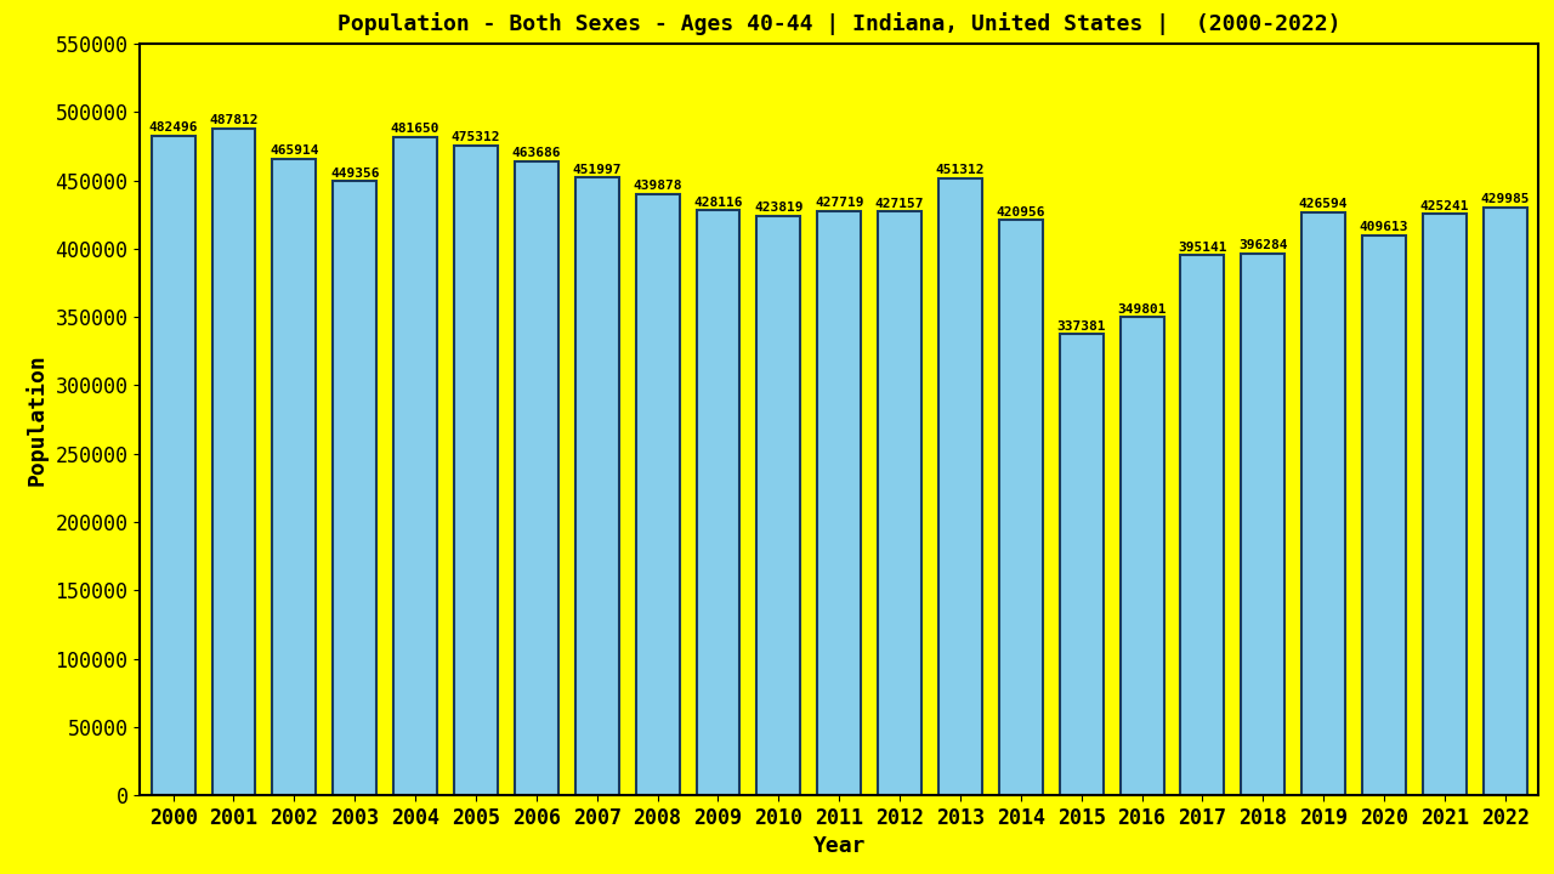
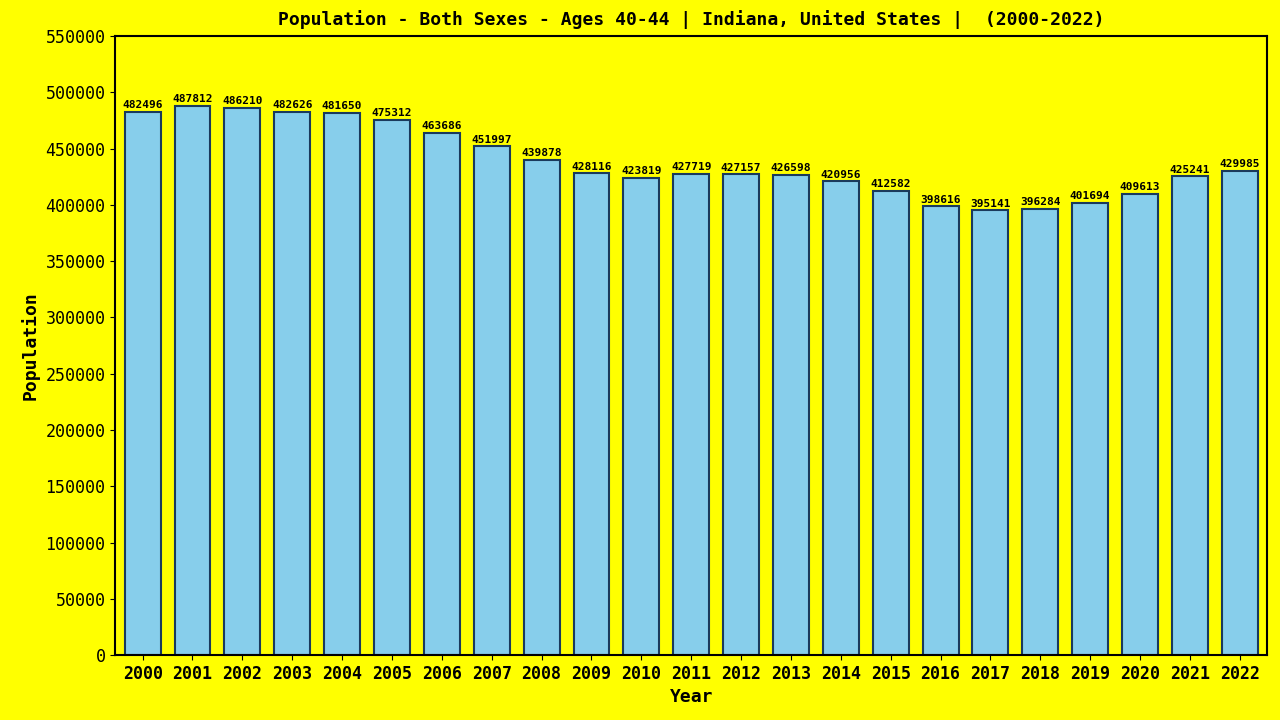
2002: 465914 -> 486210
2003: 449356 -> 482626
2013: 451312 -> 426598
2015: 337381 -> 412582
2016: 349801 -> 398616
2019: 426594 -> 401694
